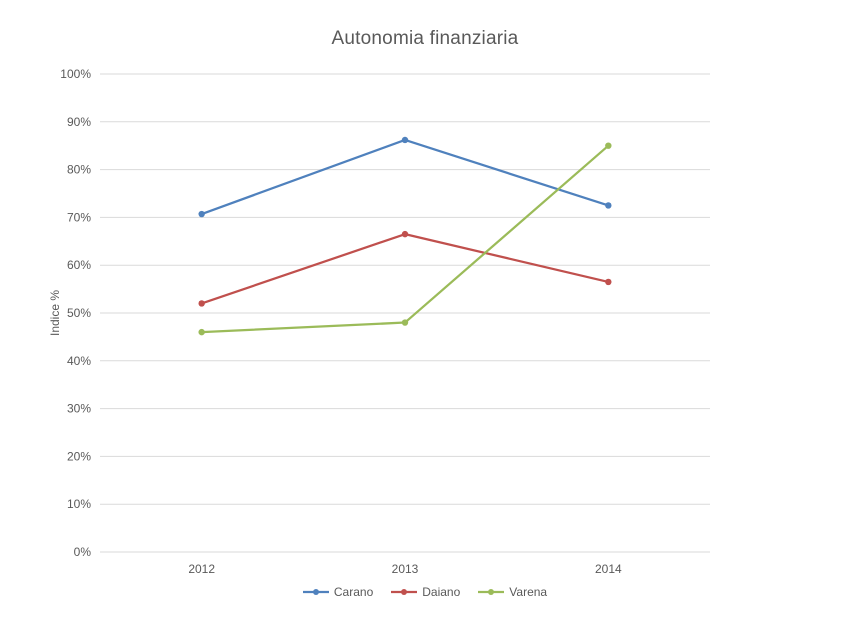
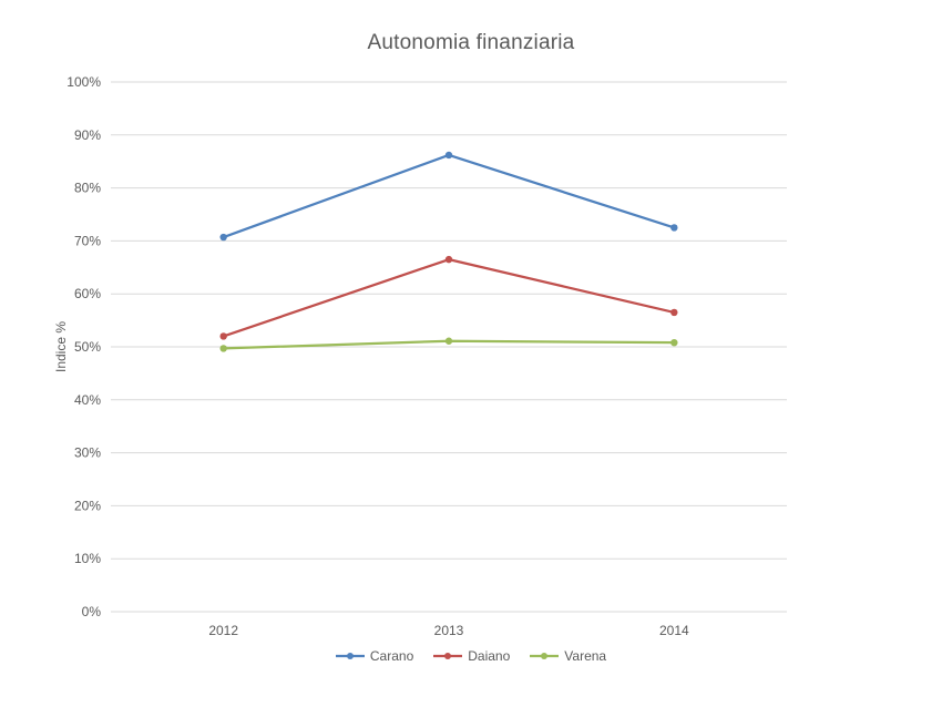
Varena/2012: 46% -> 50%
Varena/2013: 48% -> 51%
Varena/2014: 85% -> 51%
